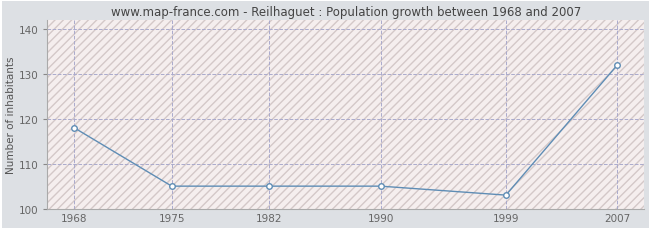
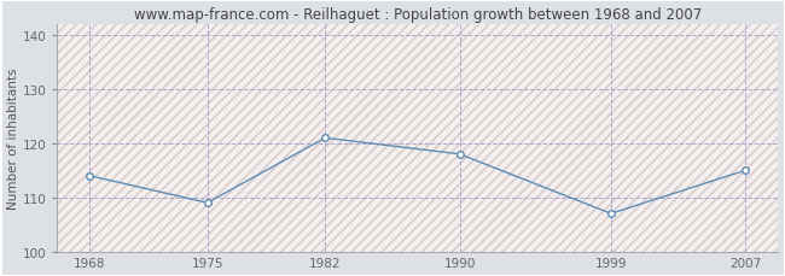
1968: 118 -> 114
1975: 105 -> 109
1982: 105 -> 121
1990: 105 -> 118
1999: 103 -> 107
2007: 132 -> 115
